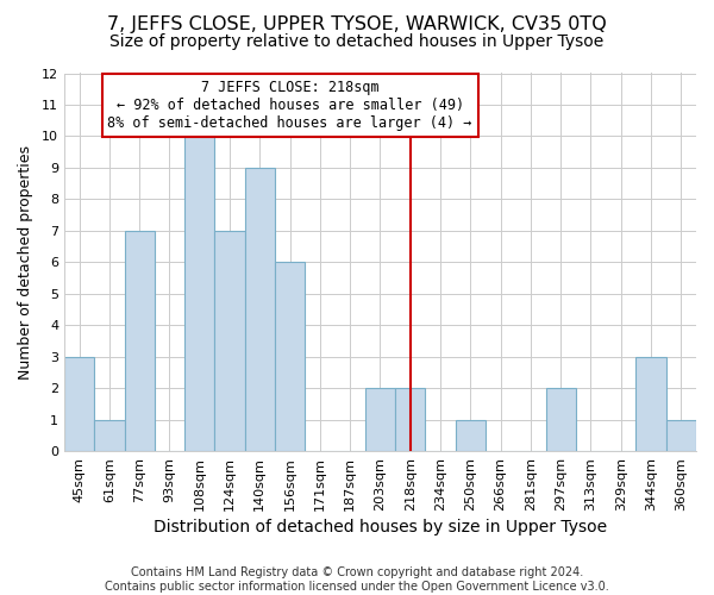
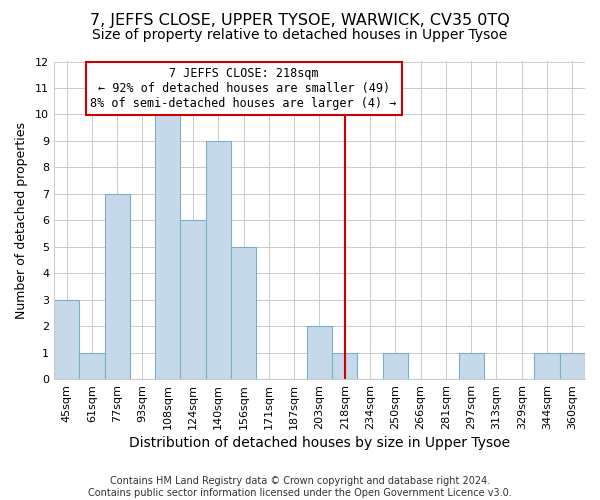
124sqm: 7 -> 6
156sqm: 6 -> 5
218sqm: 2 -> 1
297sqm: 2 -> 1
344sqm: 3 -> 1
